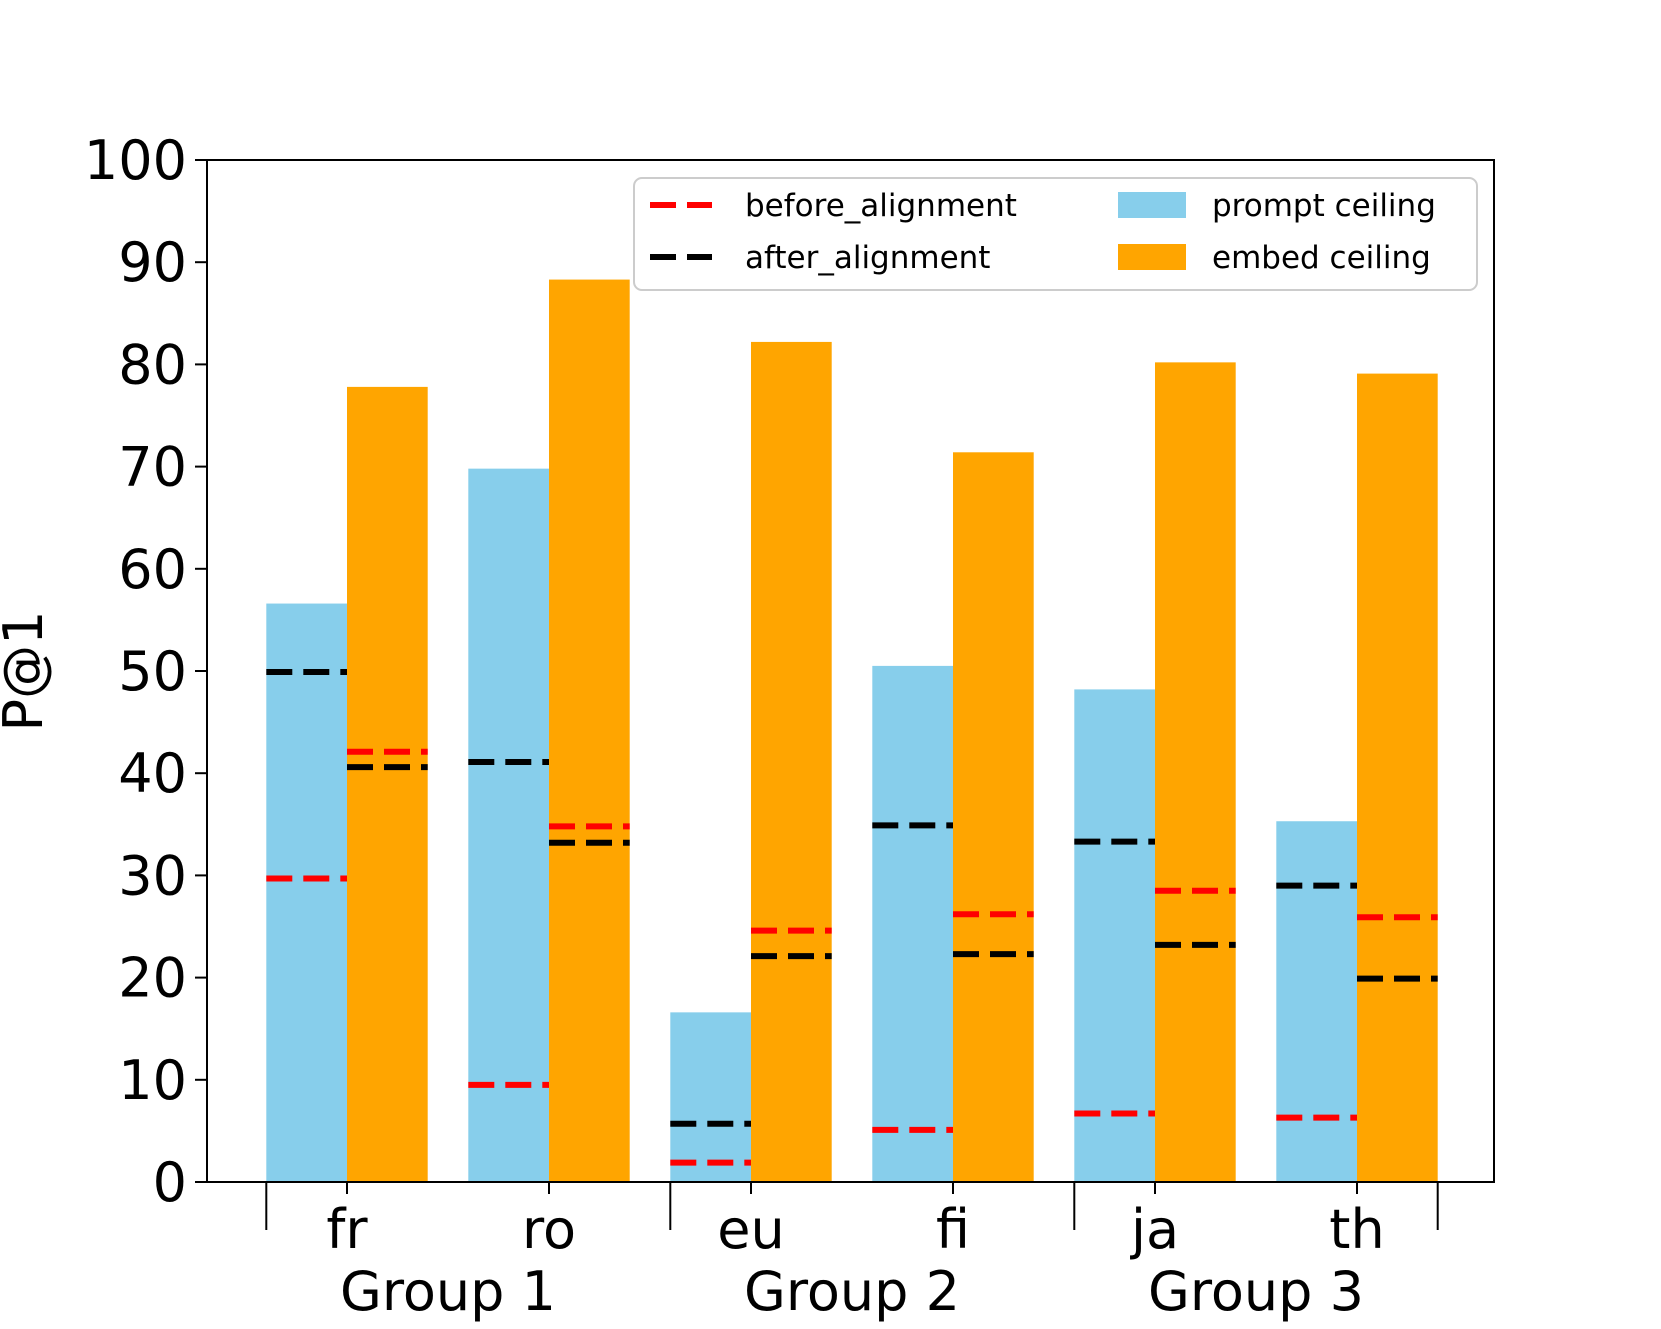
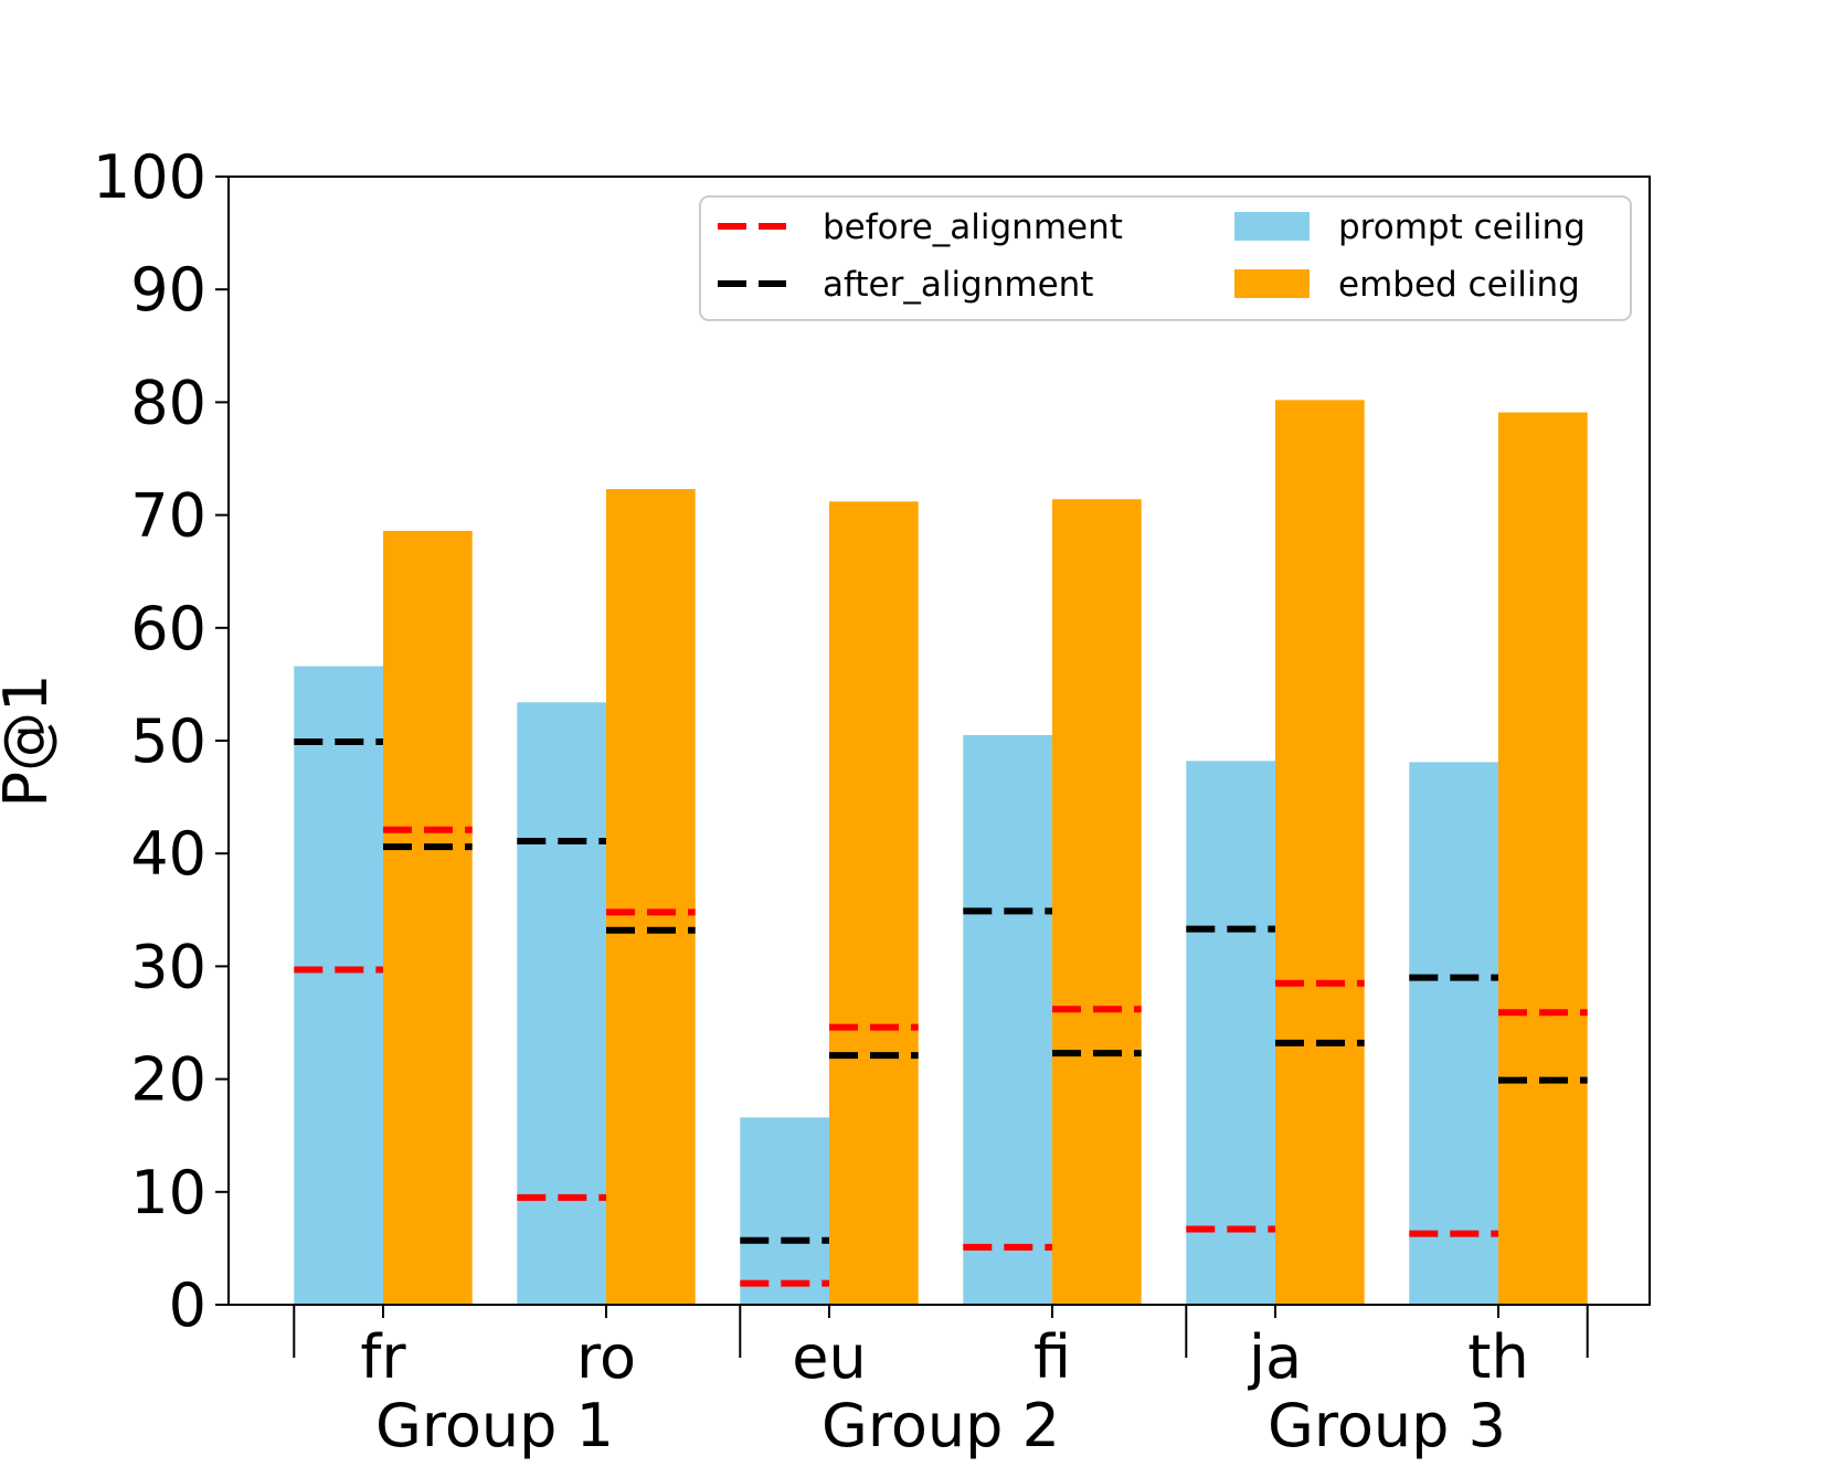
embed ceiling/fr: 77.8 -> 68.6
prompt ceiling/ro: 69.8 -> 53.4
embed ceiling/ro: 88.3 -> 72.3
embed ceiling/eu: 82.2 -> 71.2
prompt ceiling/th: 35.3 -> 48.1
